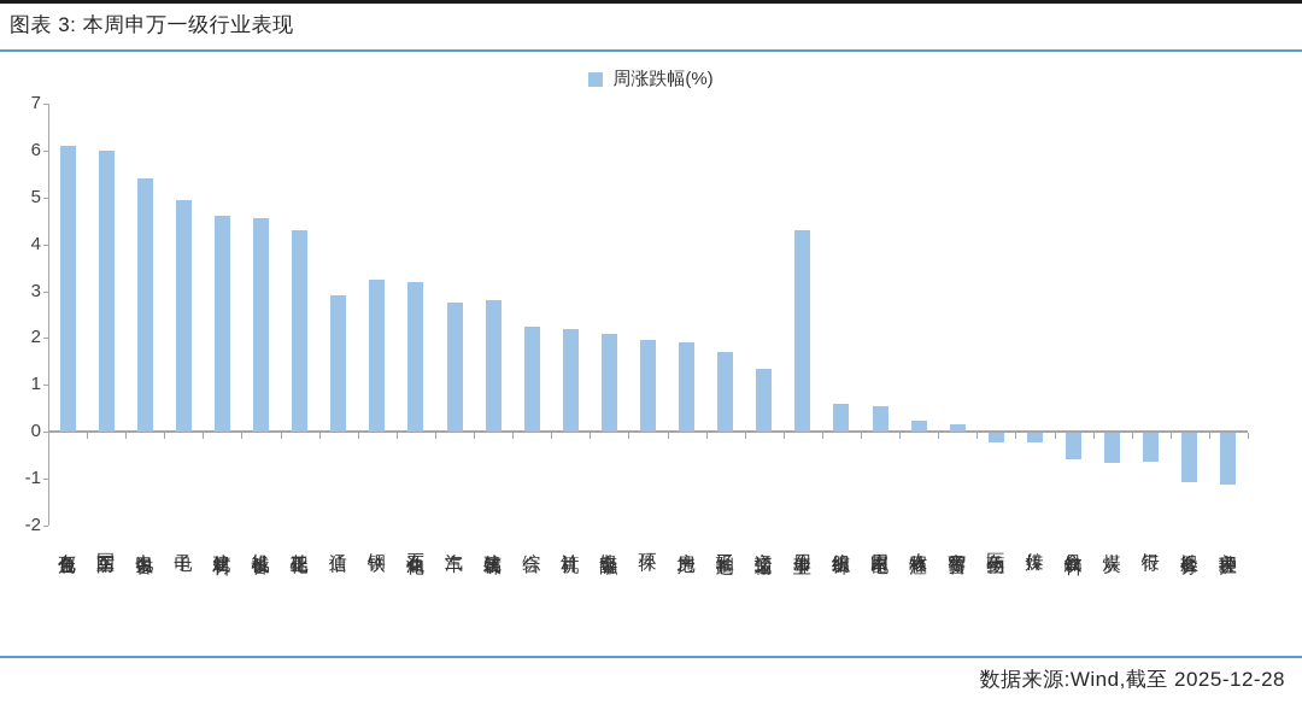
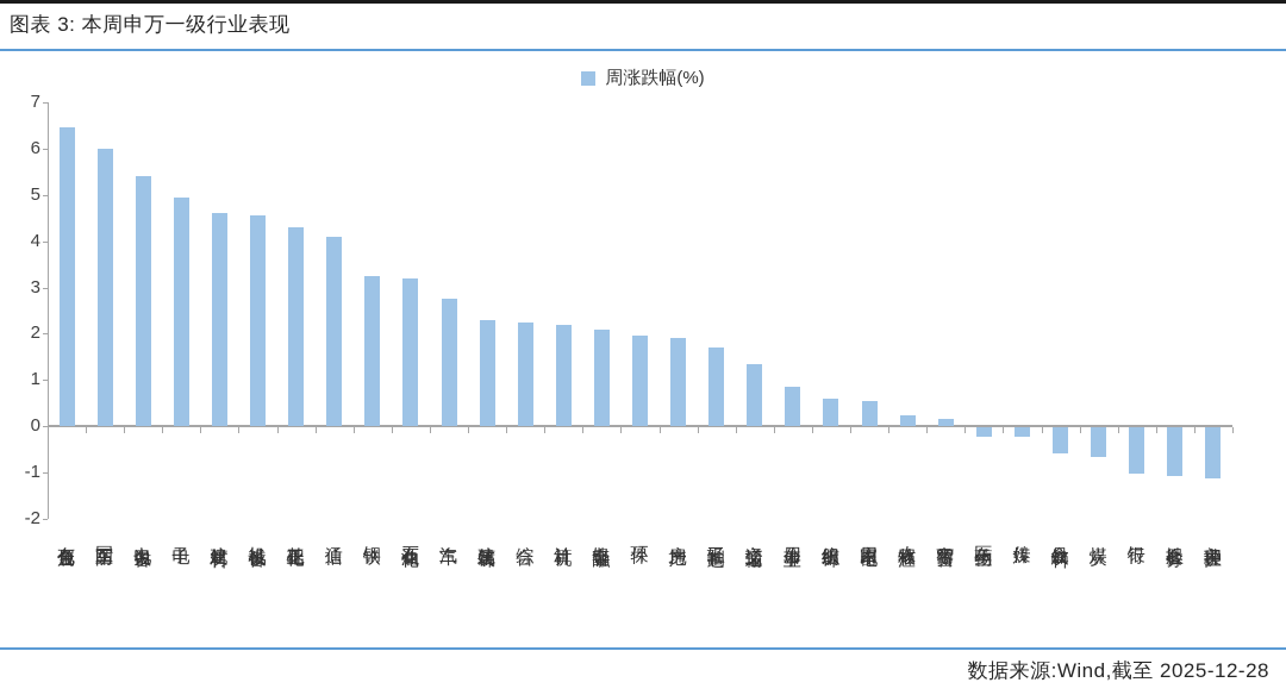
有色金属: 6.1 -> 6.5
通信: 2.9 -> 4.1
建筑装饰: 2.8 -> 2.3
公用事业: 4.3 -> 0.8
银行: -0.6 -> -1.0
